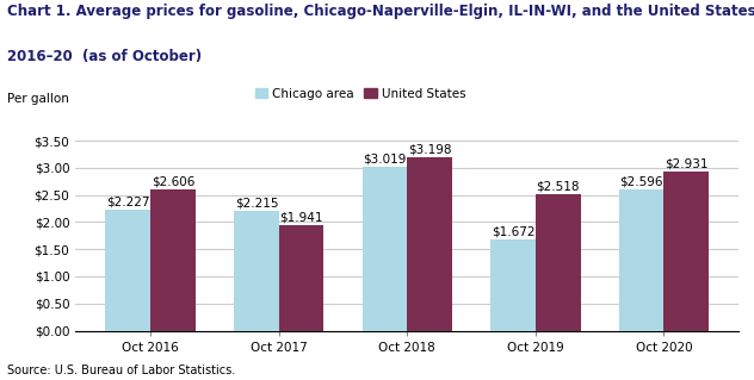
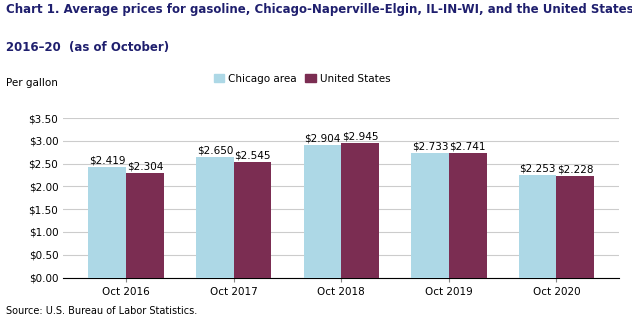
Chicago area/Oct 2016: $2.227 -> $2.419
United States/Oct 2016: $2.606 -> $2.304
Chicago area/Oct 2017: $2.215 -> $2.650
United States/Oct 2017: $1.941 -> $2.545
Chicago area/Oct 2018: $3.019 -> $2.904
United States/Oct 2018: $3.198 -> $2.945
Chicago area/Oct 2019: $1.672 -> $2.733
United States/Oct 2019: $2.518 -> $2.741
Chicago area/Oct 2020: $2.596 -> $2.253
United States/Oct 2020: $2.931 -> $2.228
